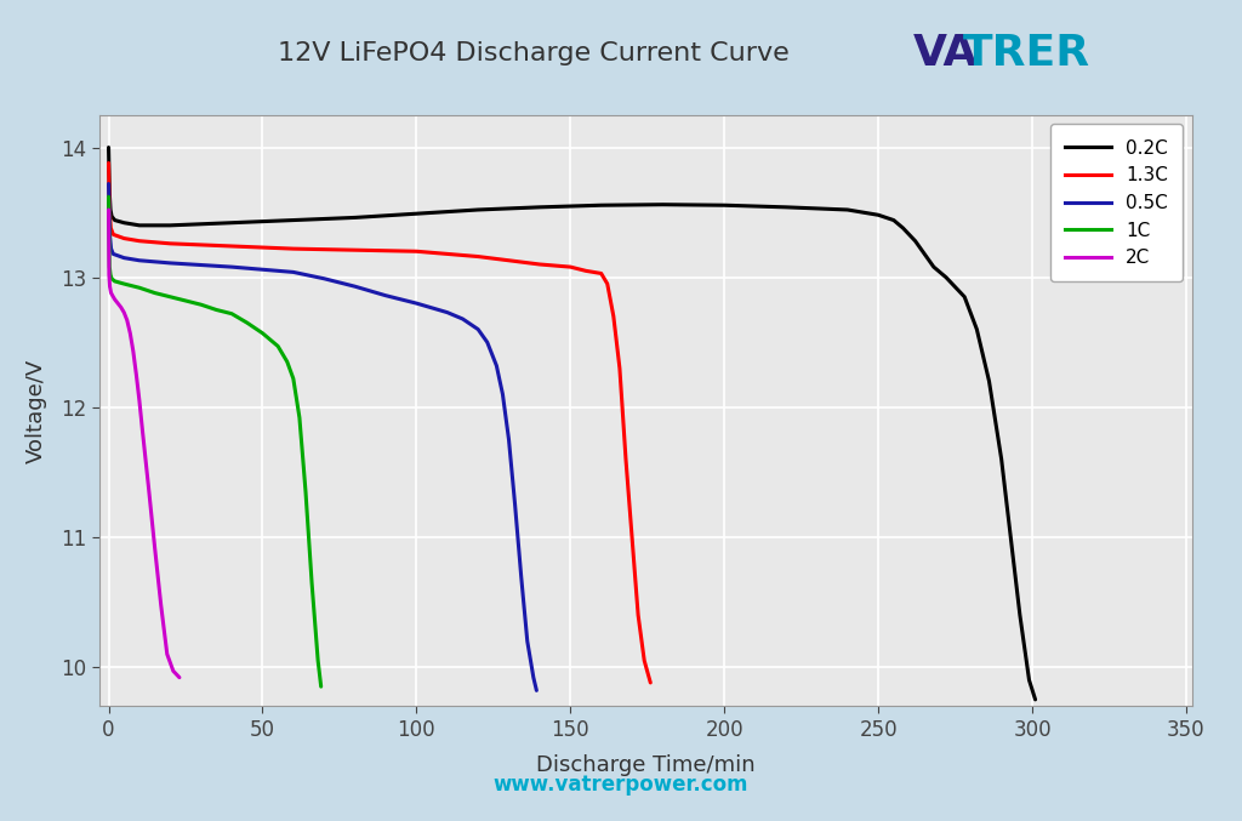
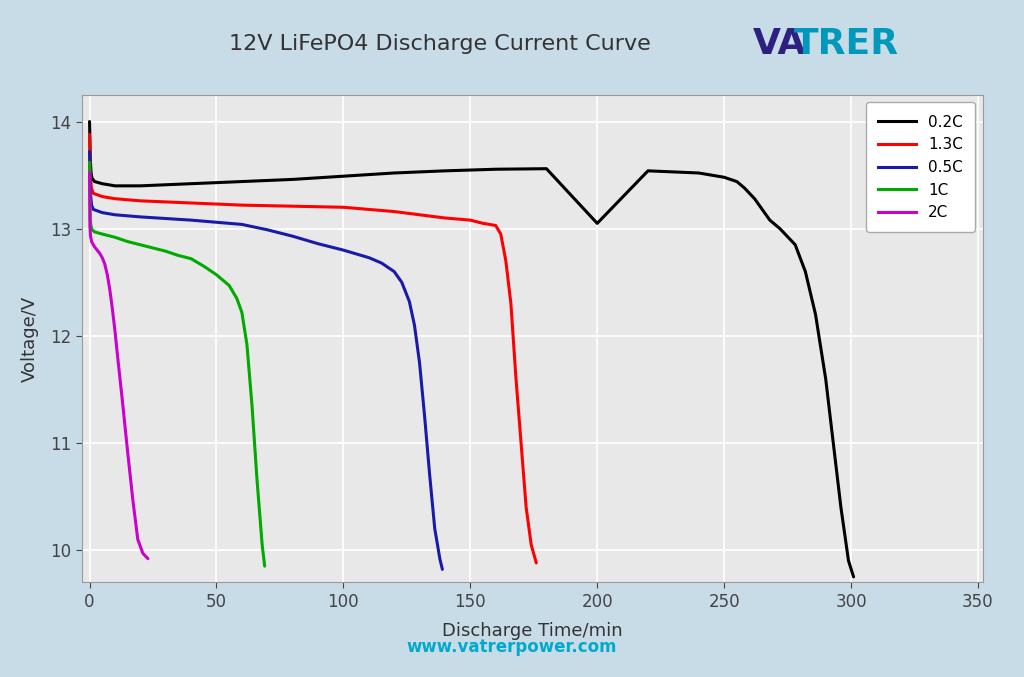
0.2C/200: 13.55 -> 13.05
